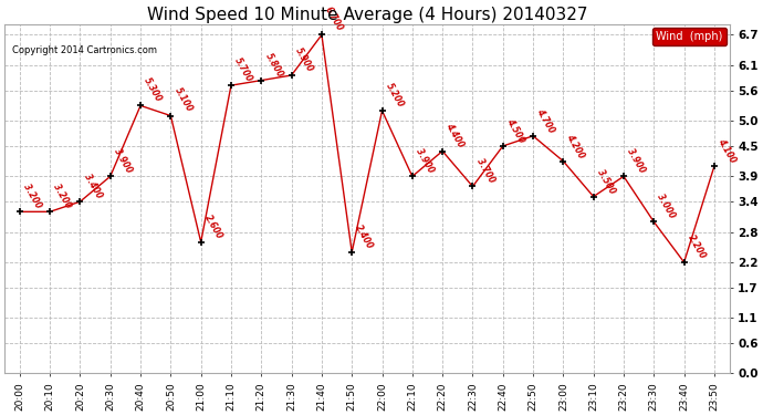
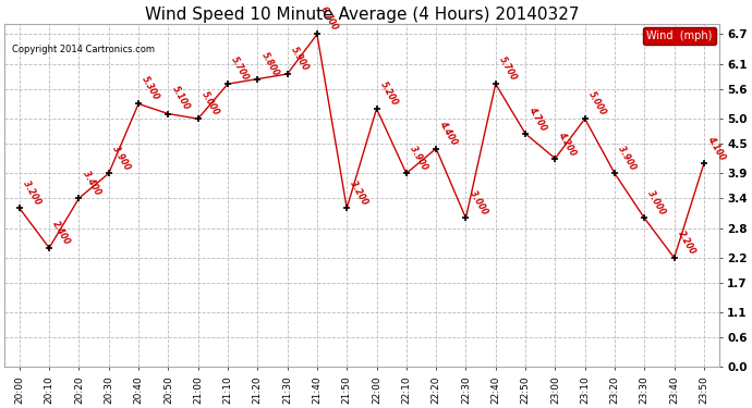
20:10: 3.200 -> 2.400
21:00: 2.600 -> 5.000
21:50: 2.400 -> 3.200
22:30: 3.700 -> 3.000
22:40: 4.500 -> 5.700
23:10: 3.500 -> 5.000
